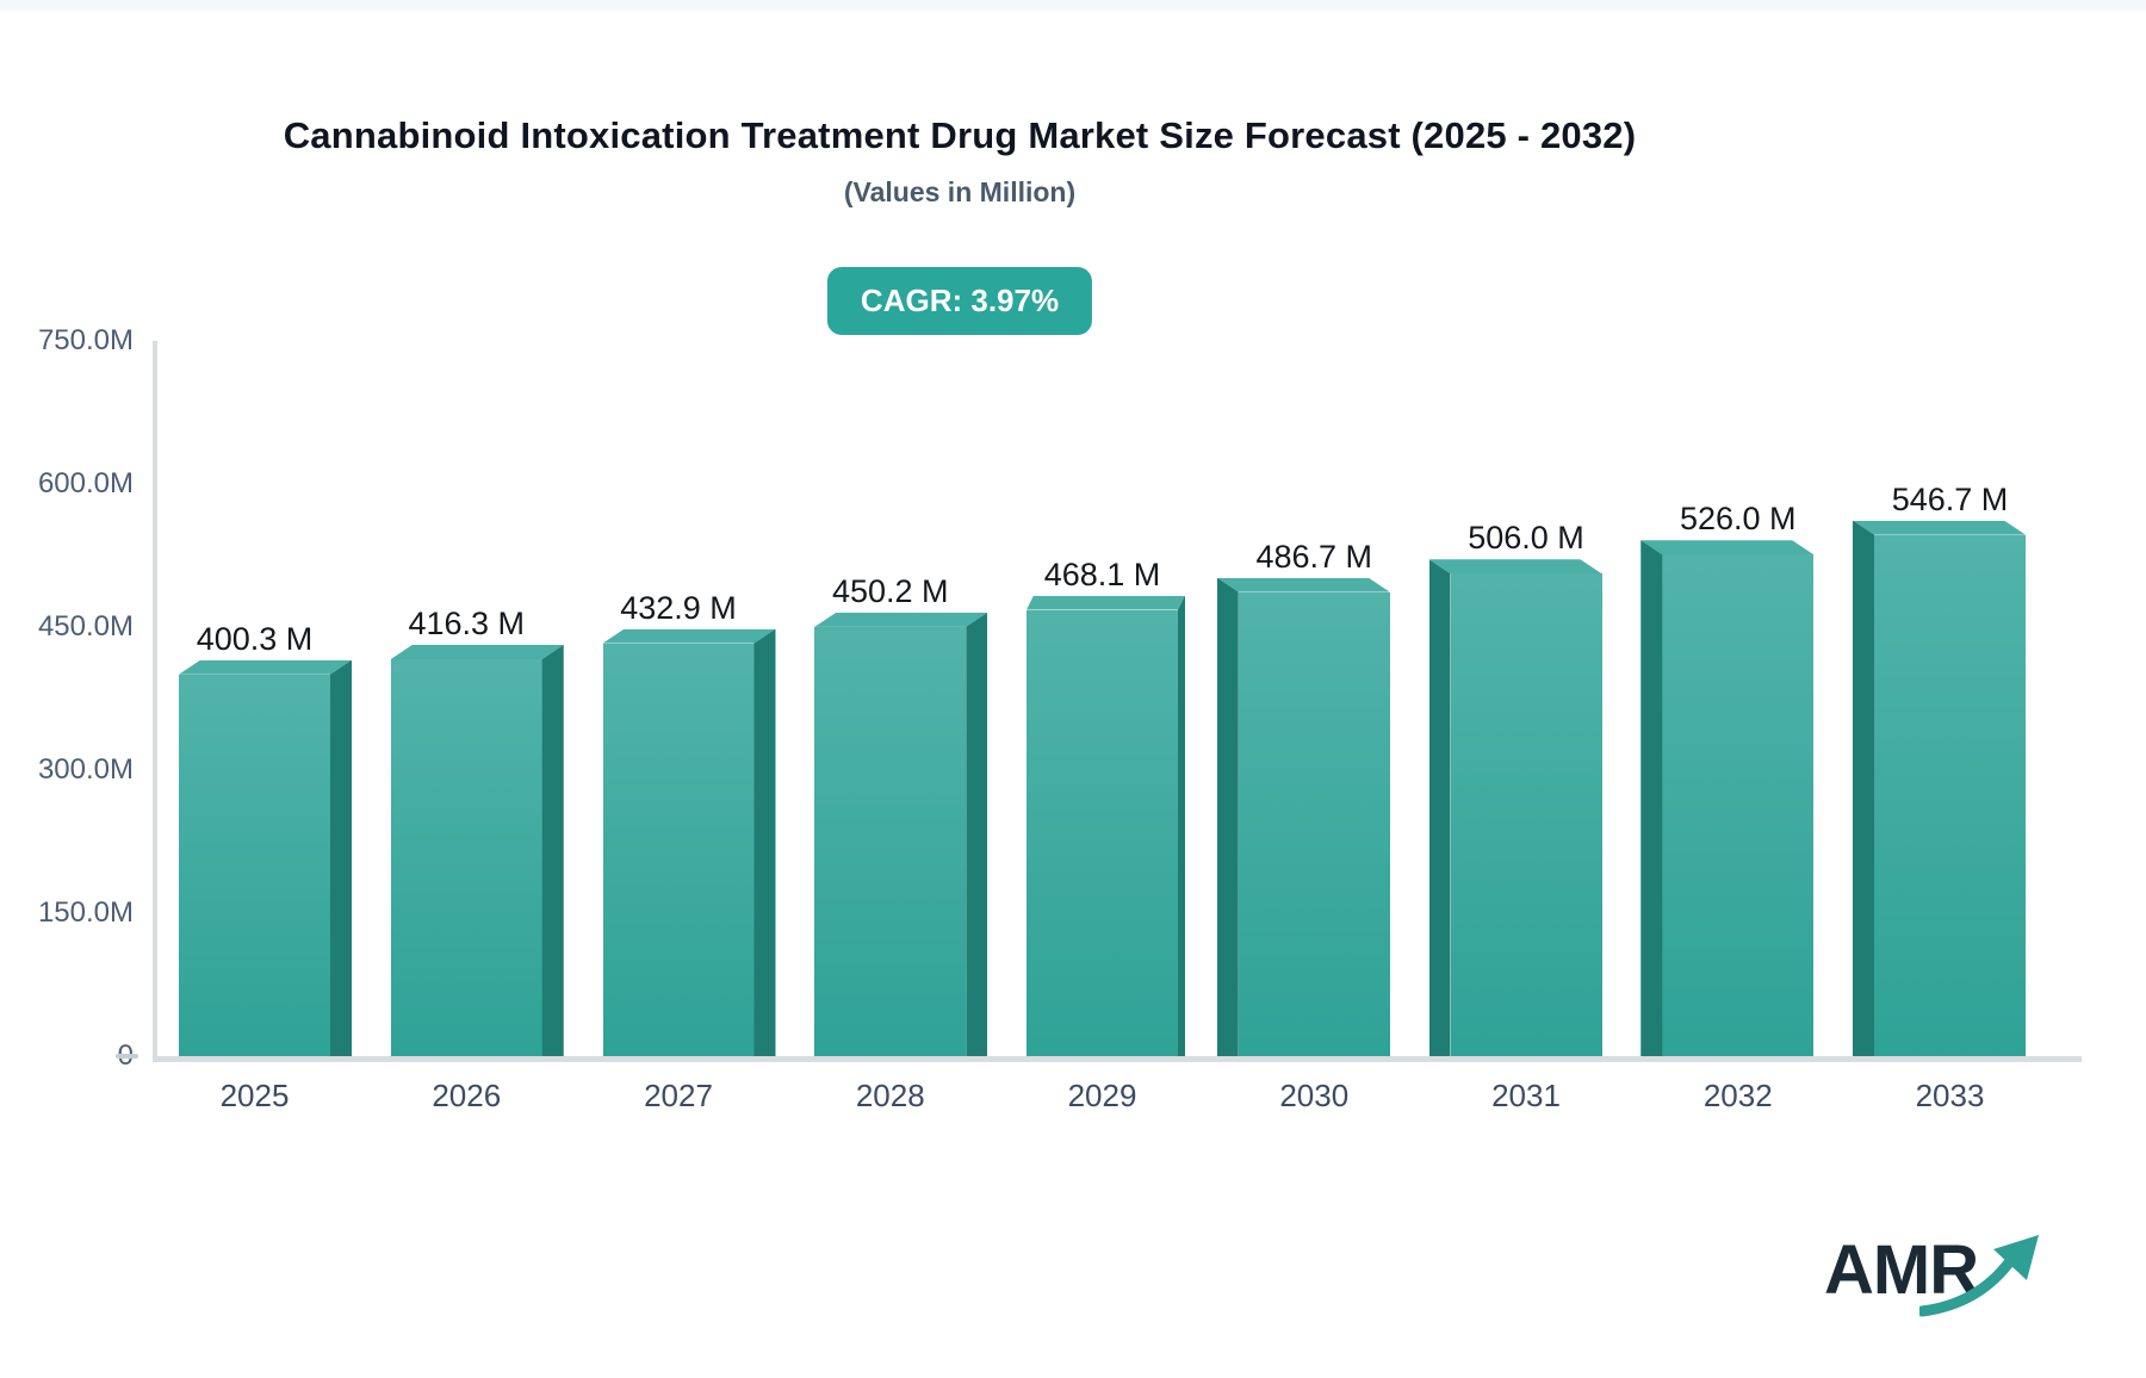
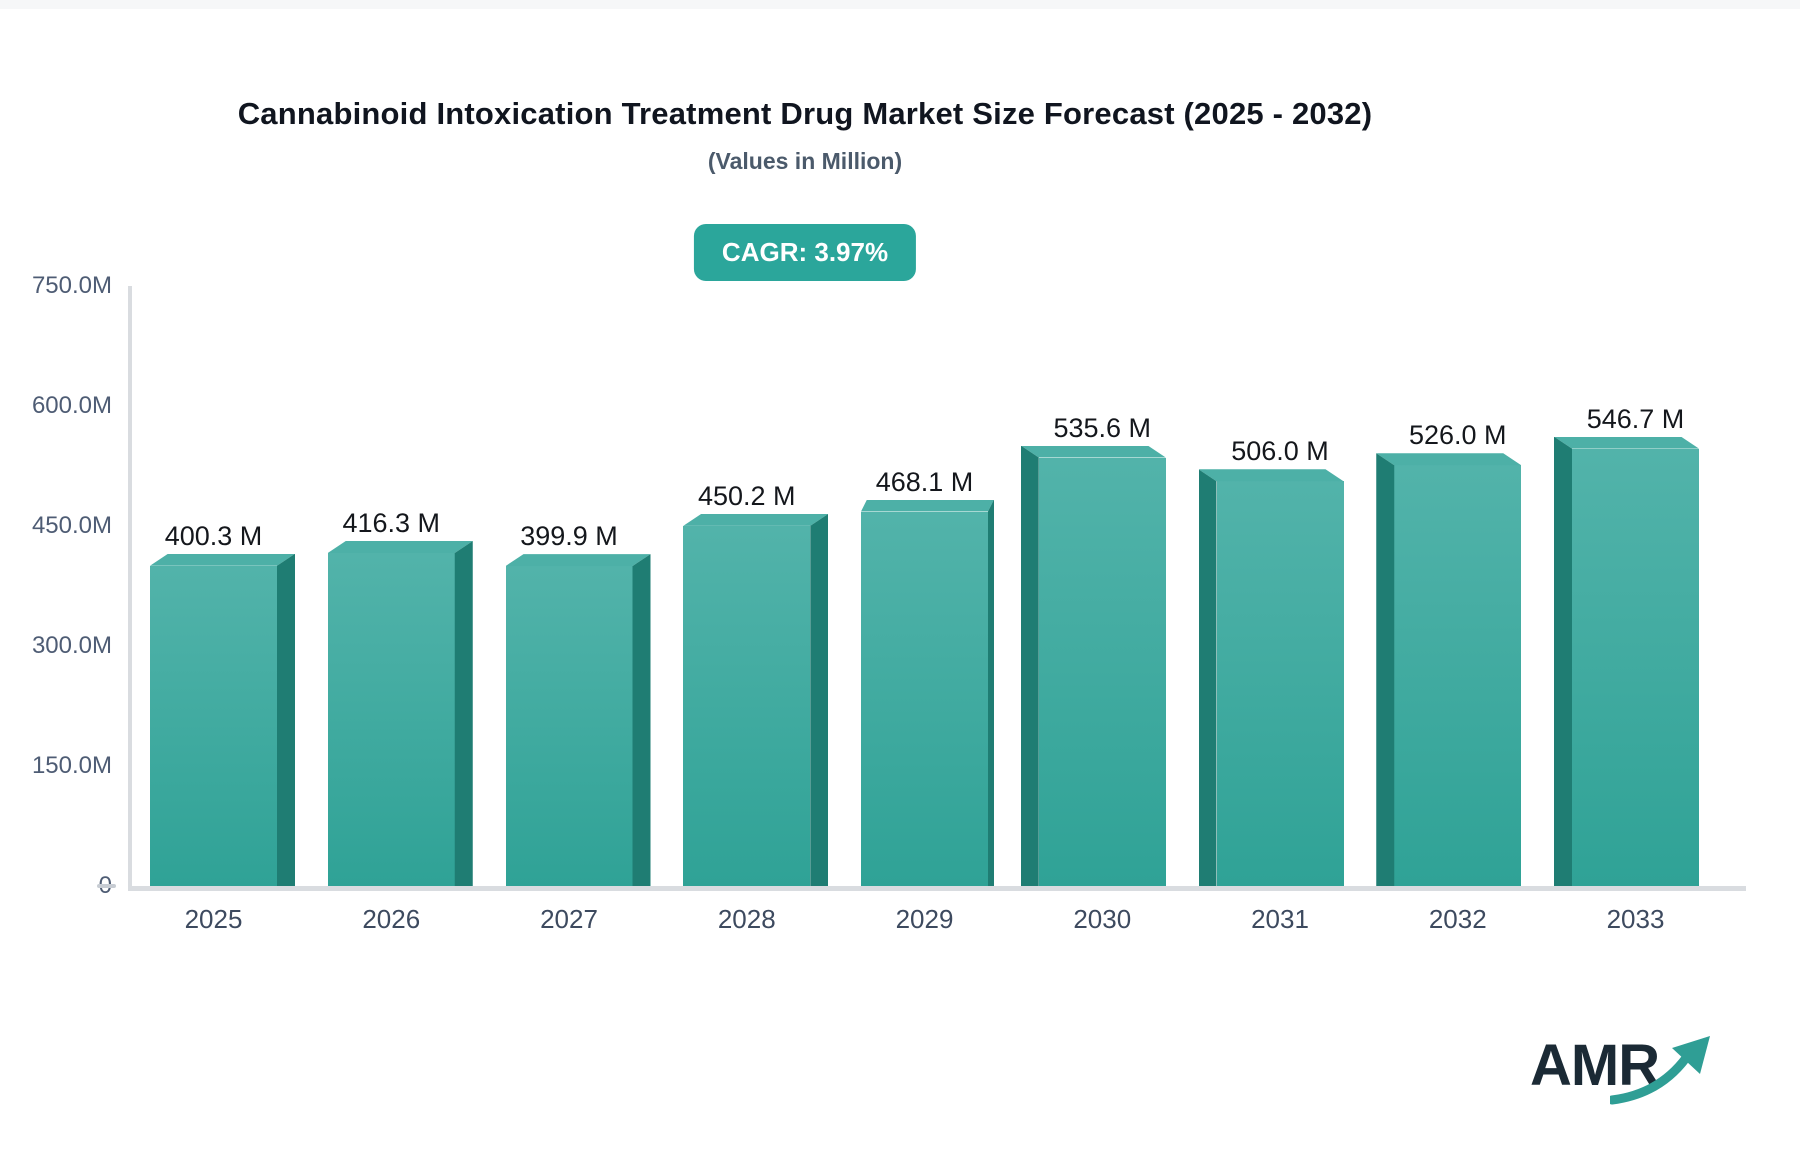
2027: 432.9 -> 399.9
2030: 486.7 -> 535.6
